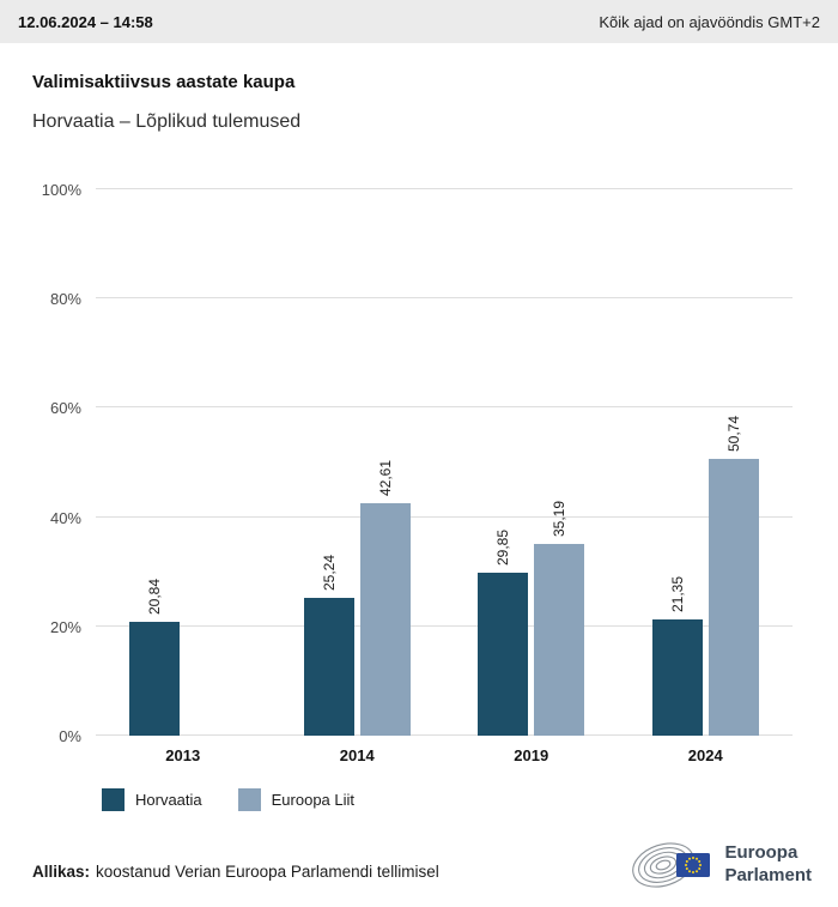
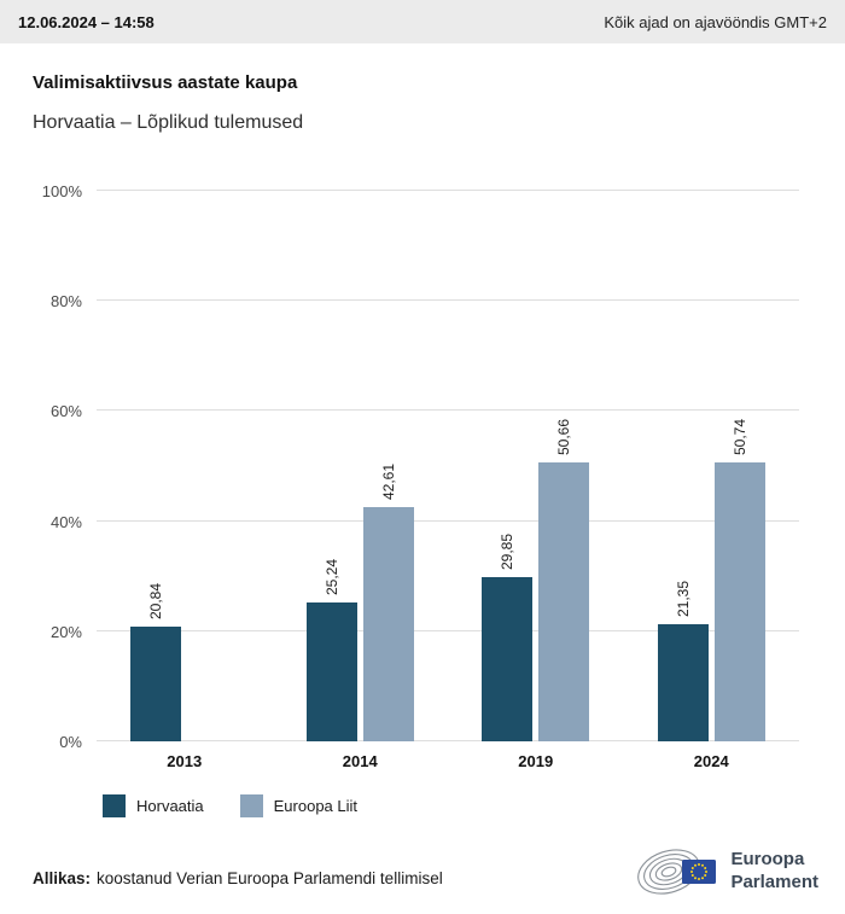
Euroopa Liit/2019: 35,19 -> 50,66
